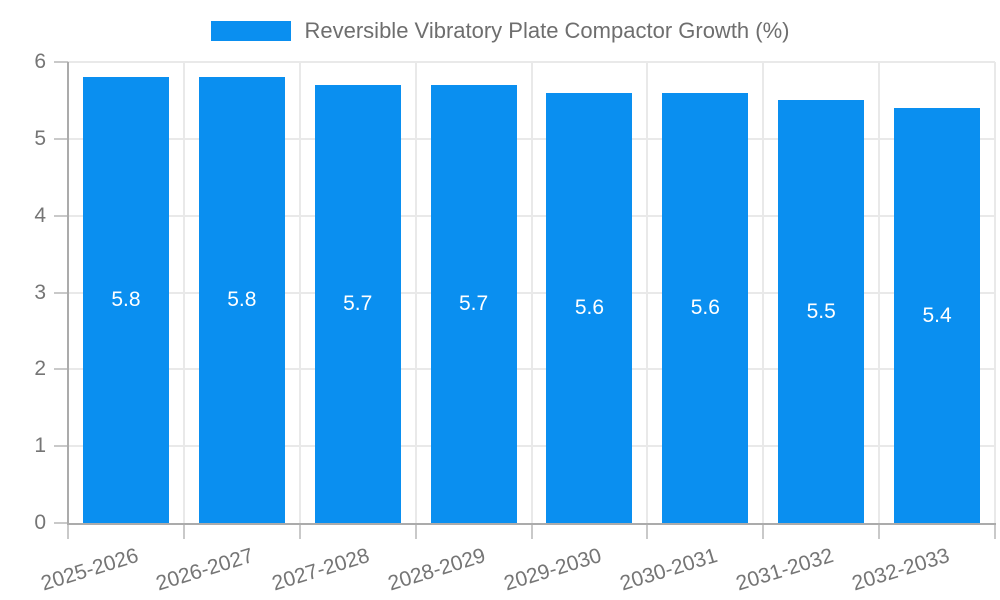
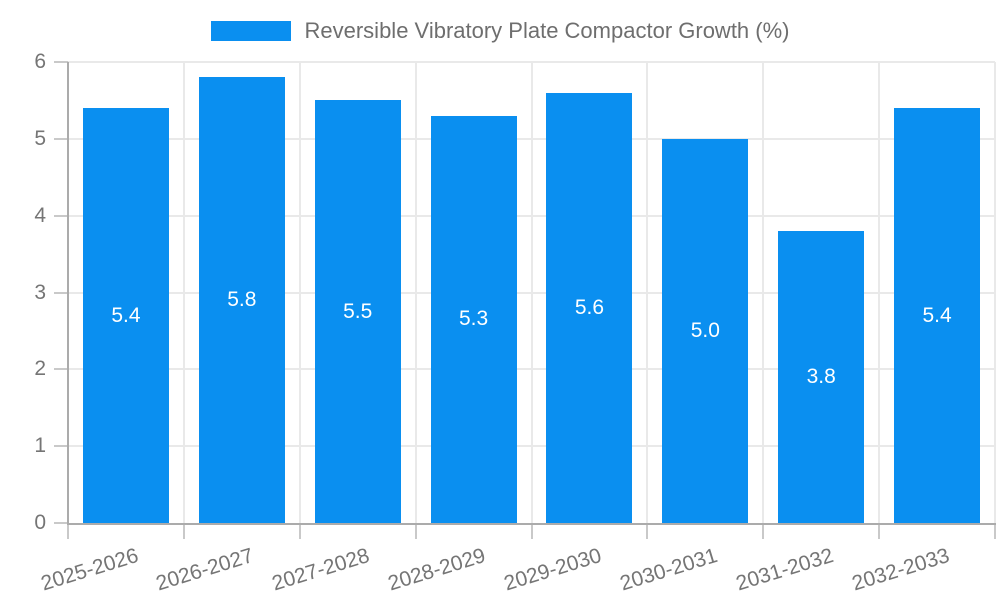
2025-2026: 5.8 -> 5.4
2027-2028: 5.7 -> 5.5
2028-2029: 5.7 -> 5.3
2030-2031: 5.6 -> 5.0
2031-2032: 5.5 -> 3.8
